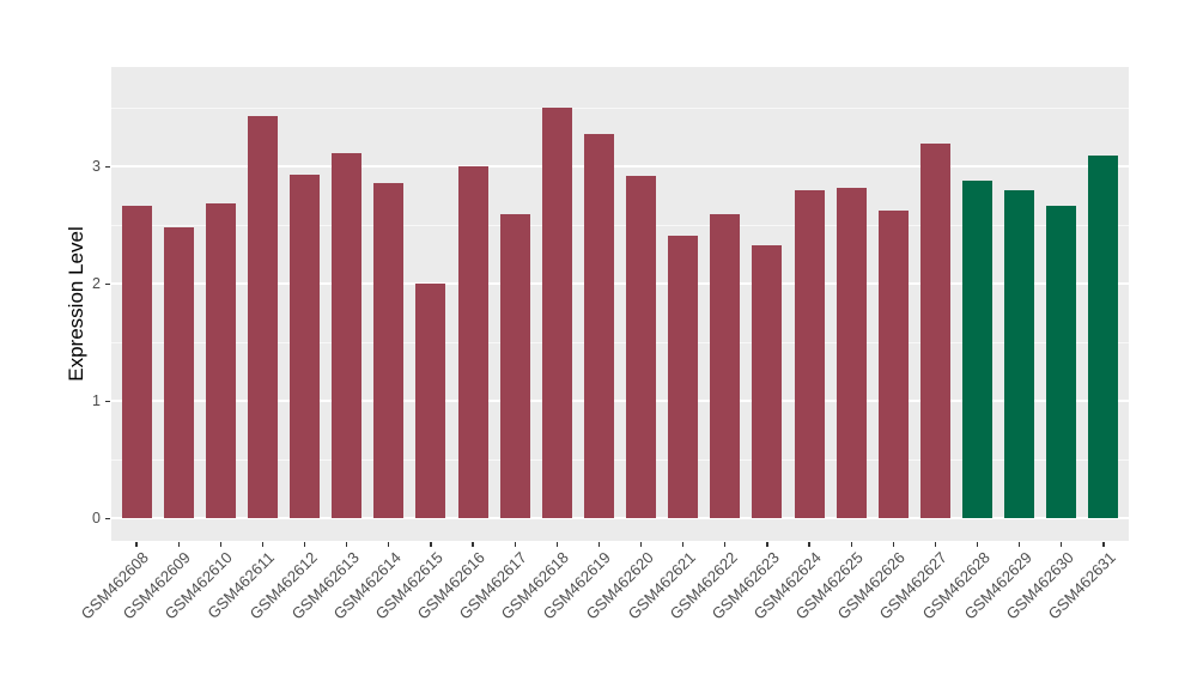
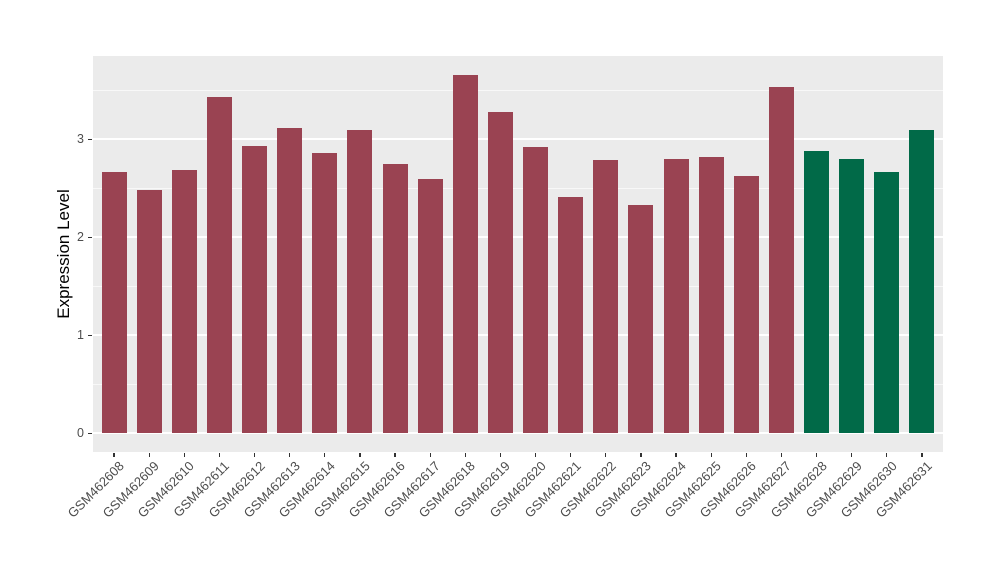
GSM462615: 2.0 -> 3.1
GSM462616: 3.0 -> 2.8
GSM462618: 3.5 -> 3.7
GSM462622: 2.6 -> 2.8
GSM462627: 3.2 -> 3.5
